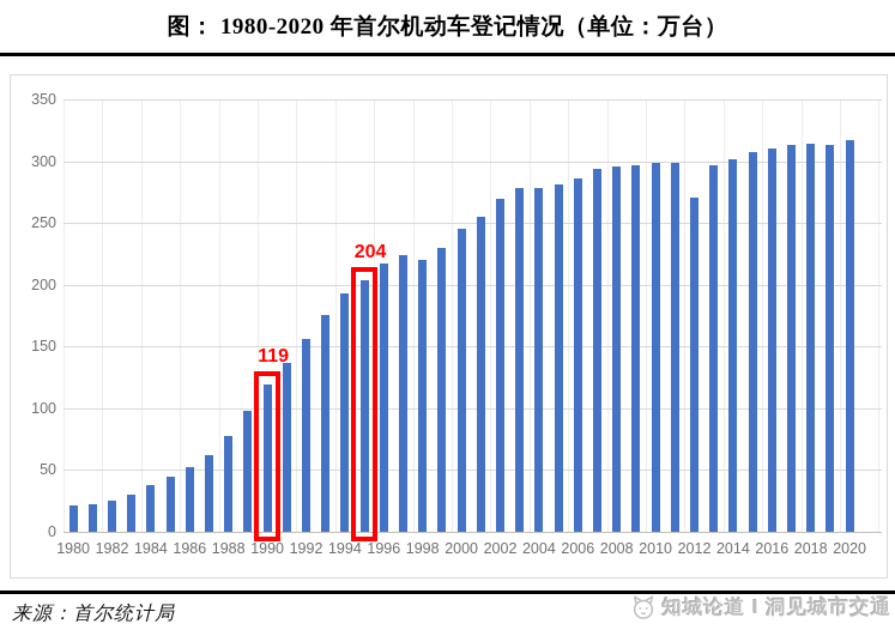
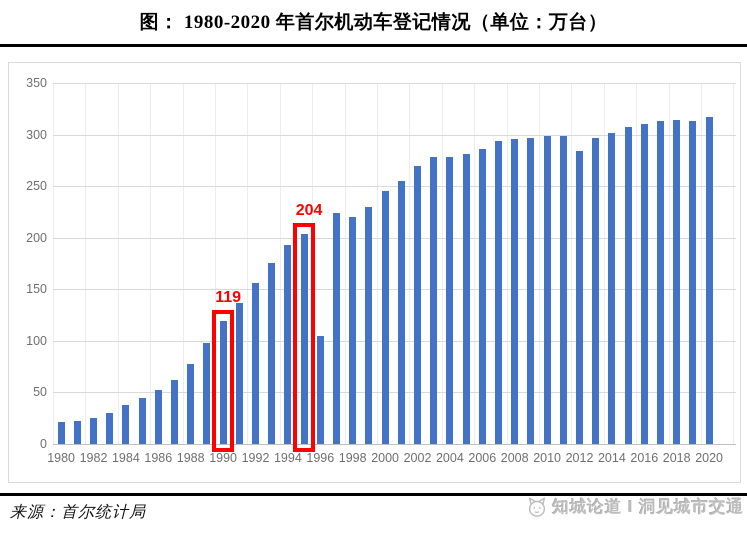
1996: 217 -> 105
2012: 271 -> 284
